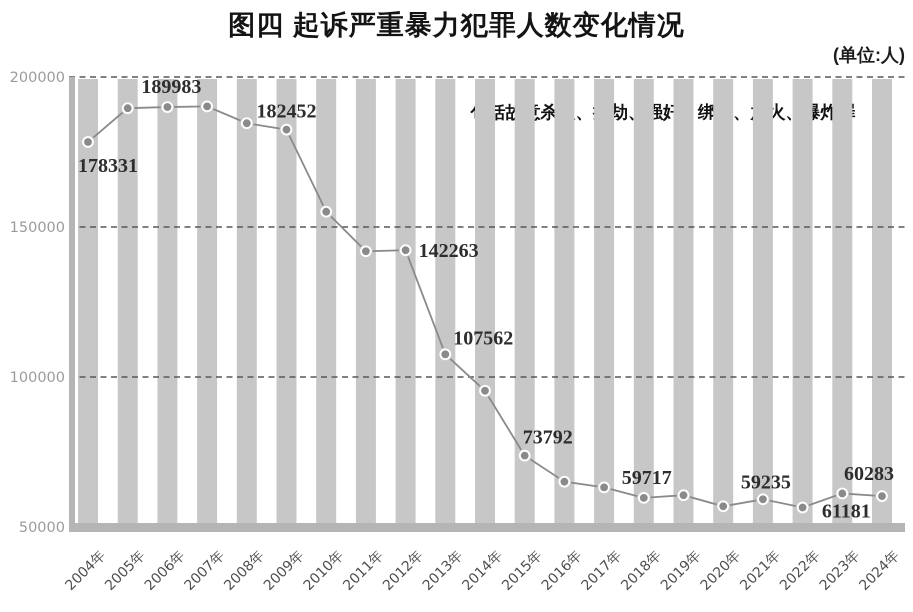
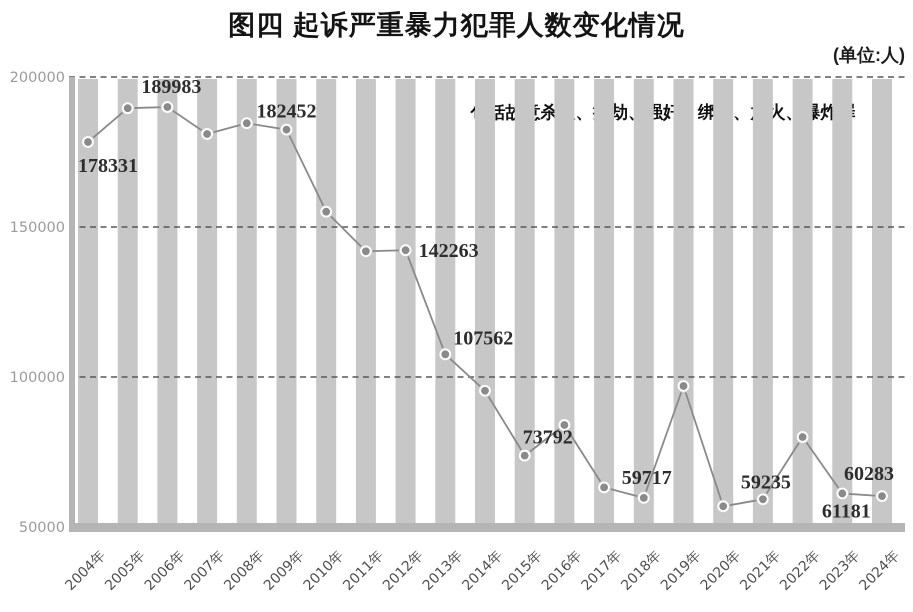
2007年: 190000 -> 181000
2016年: 65000 -> 84000
2019年: 61000 -> 97000
2022年: 56000 -> 80000
